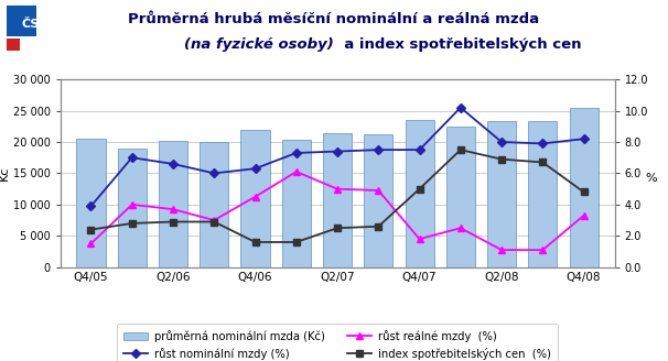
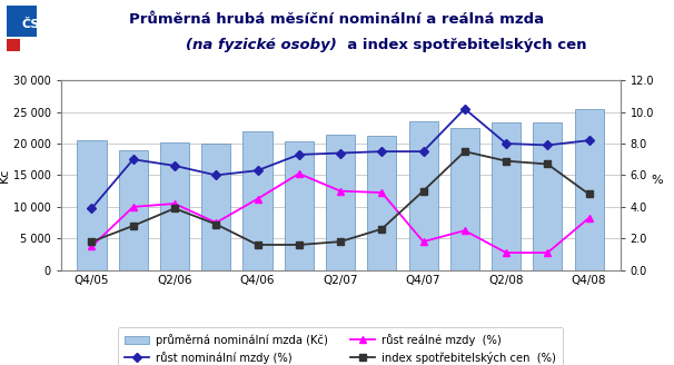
index spotřebitelských cen (%)/Q4/05: 2.4 -> 1.8
růst reálné mzdy (%)/Q2/06: 3.7 -> 4.2
index spotřebitelských cen (%)/Q2/06: 2.9 -> 3.9
index spotřebitelských cen (%)/Q2/07: 2.5 -> 1.8
